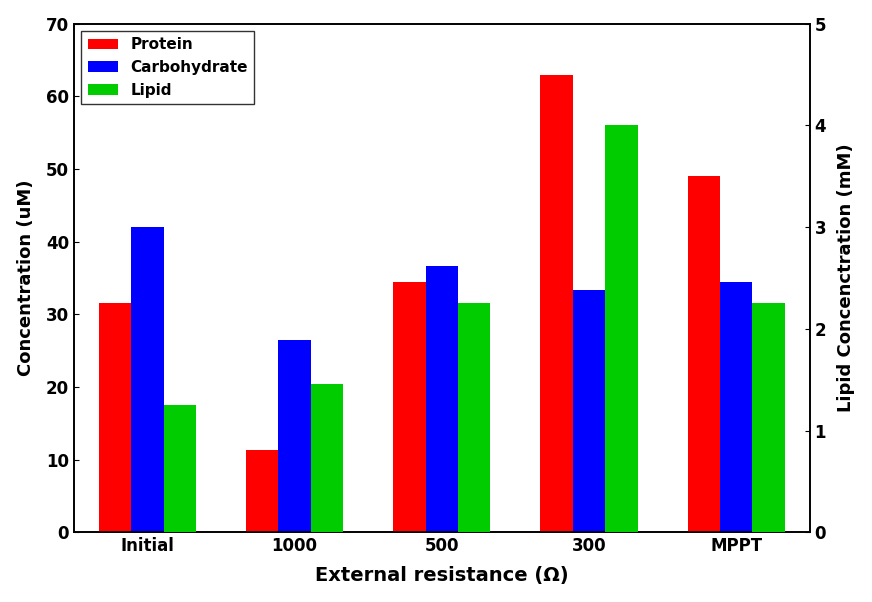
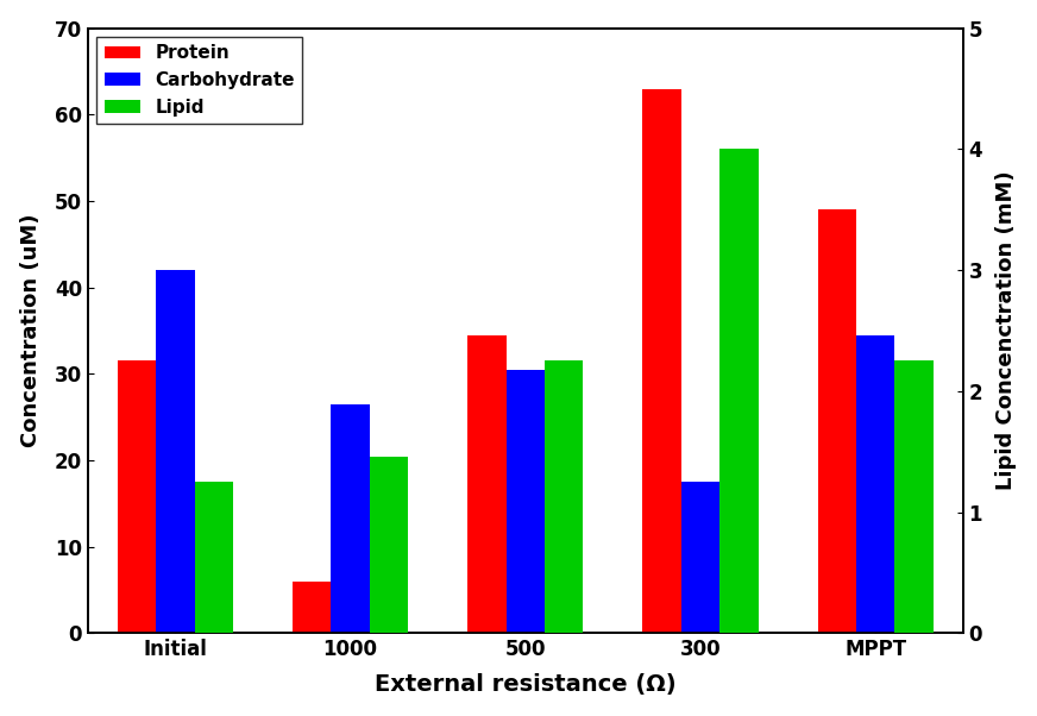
Protein/1000: 11.4 -> 6.0
Carbohydrate/500: 36.6 -> 30.5
Carbohydrate/300: 33.4 -> 17.5
